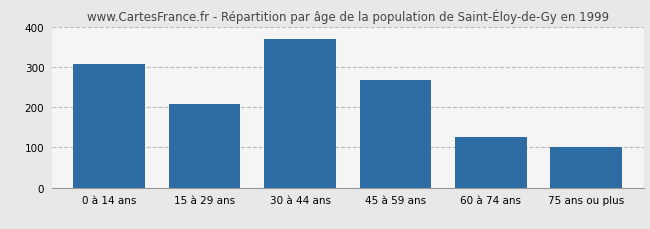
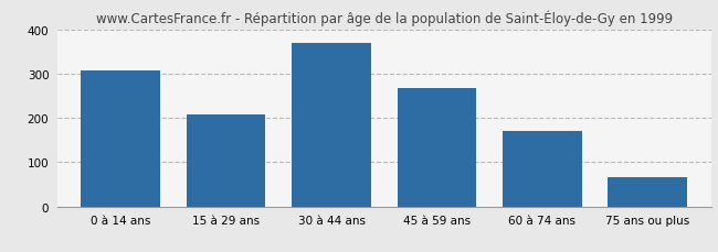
60 à 74 ans: 125 -> 170
75 ans ou plus: 100 -> 67
